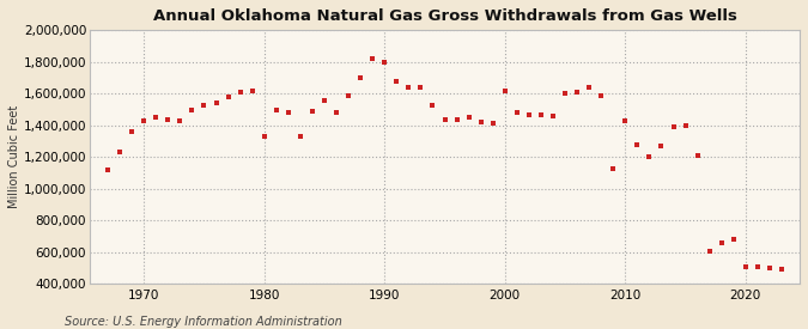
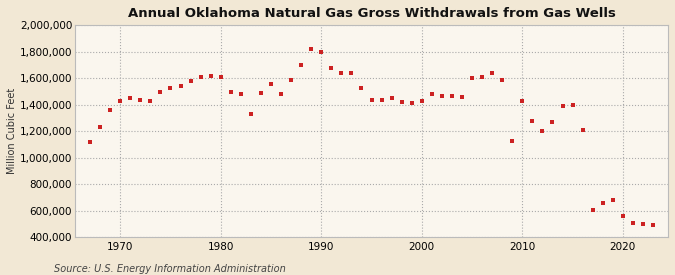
1980: 1,330,000 -> 1,610,000
2000: 1,620,000 -> 1,430,000
2020: 510,000 -> 560,000
